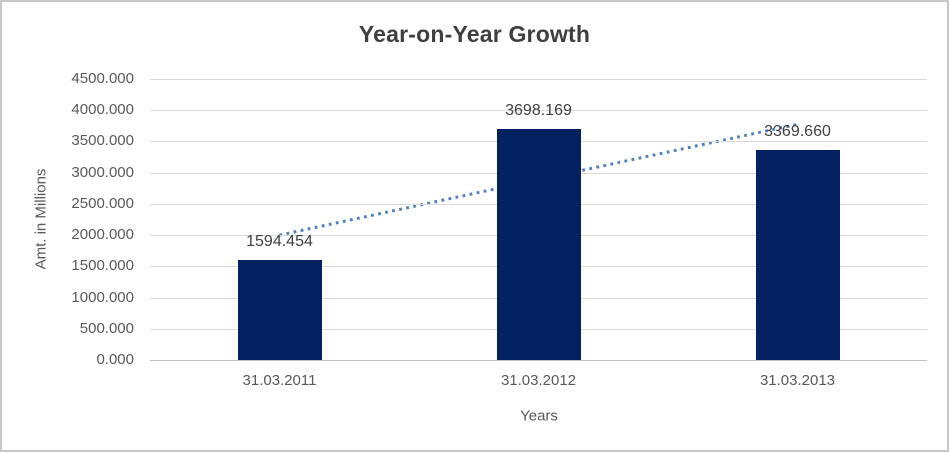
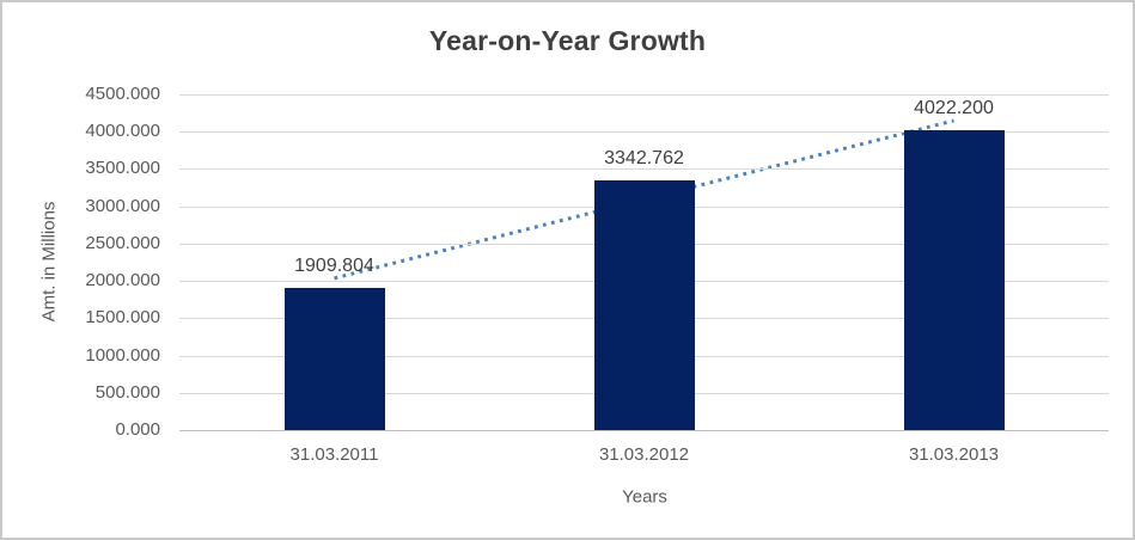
31.03.2011: 1594.454 -> 1909.804
31.03.2012: 3698.169 -> 3342.762
31.03.2013: 3369.660 -> 4022.200
